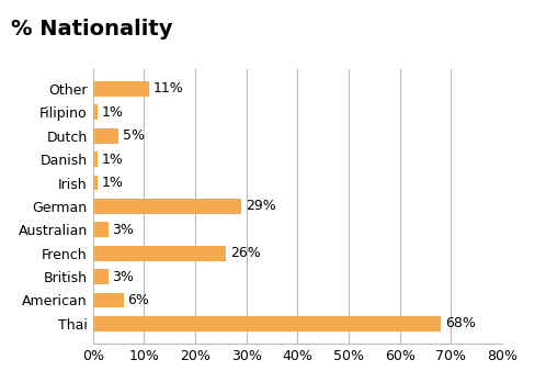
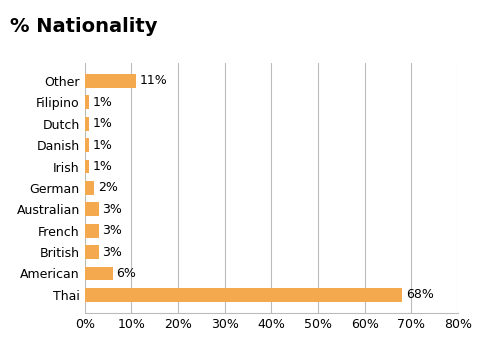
Dutch: 5% -> 1%
German: 29% -> 2%
French: 26% -> 3%
